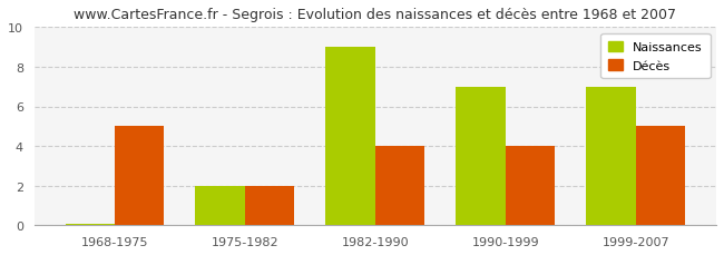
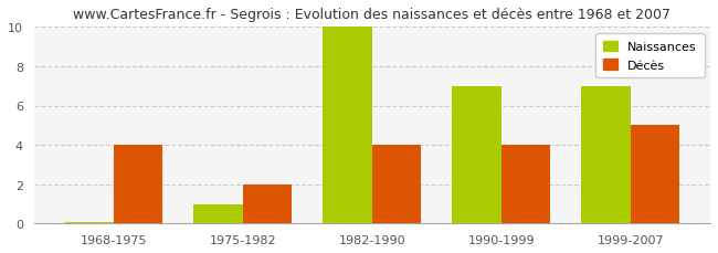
Décès/1968-1975: 5 -> 4
Naissances/1975-1982: 2.0 -> 1.0
Naissances/1982-1990: 9.0 -> 10.0
